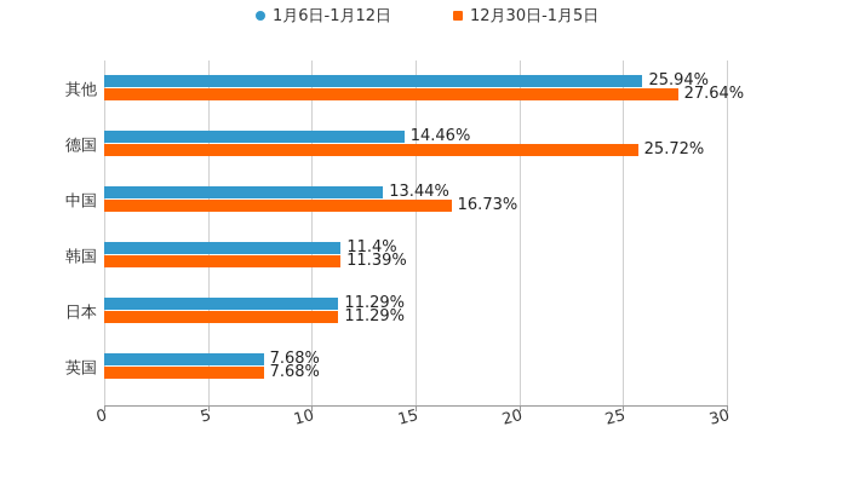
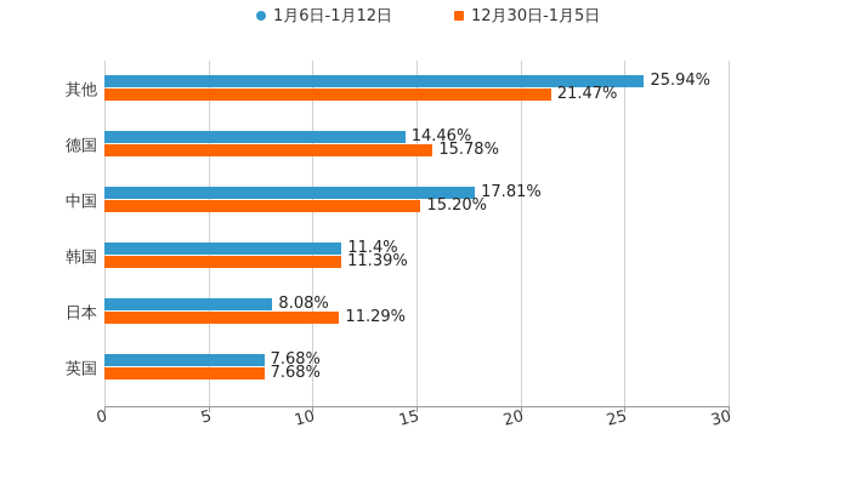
12月30日-1月5日/其他: 27.64% -> 21.47%
12月30日-1月5日/德国: 25.72% -> 15.78%
1月6日-1月12日/中国: 13.44% -> 17.81%
12月30日-1月5日/中国: 16.73% -> 15.20%
1月6日-1月12日/日本: 11.29% -> 8.08%
